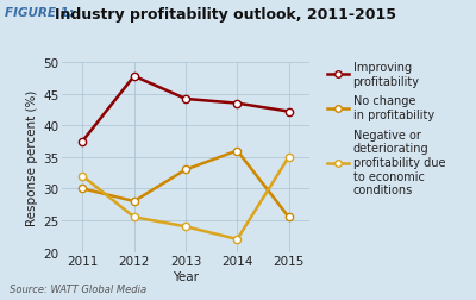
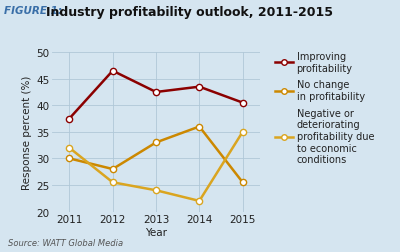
Improving profitability/2012: 47.8 -> 46.5
Improving profitability/2013: 44.2 -> 42.5
Improving profitability/2015: 42.2 -> 40.5
